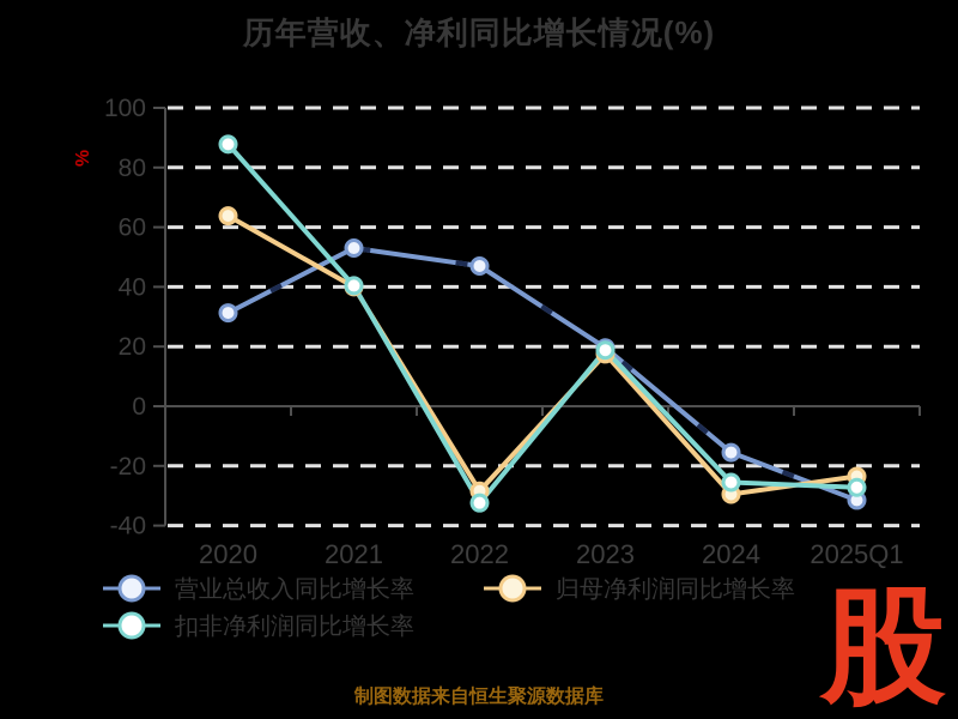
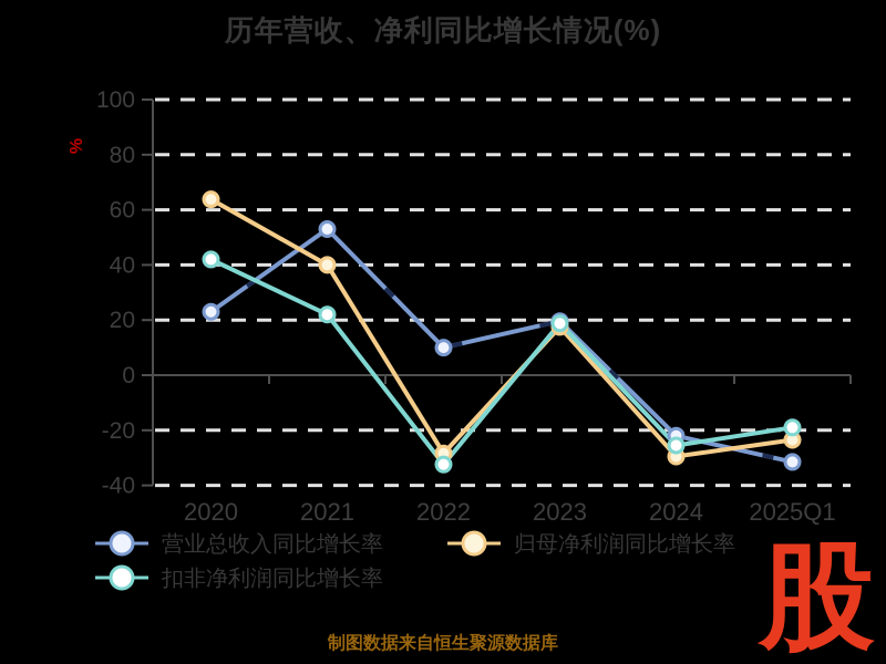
营业总收入同比增长率/2020: 31 -> 23
扣非净利润同比增长率/2020: 88 -> 42
扣非净利润同比增长率/2021: 40 -> 22
营业总收入同比增长率/2022: 47 -> 10
营业总收入同比增长率/2024: -16 -> -22
扣非净利润同比增长率/2025Q1: -27 -> -19
